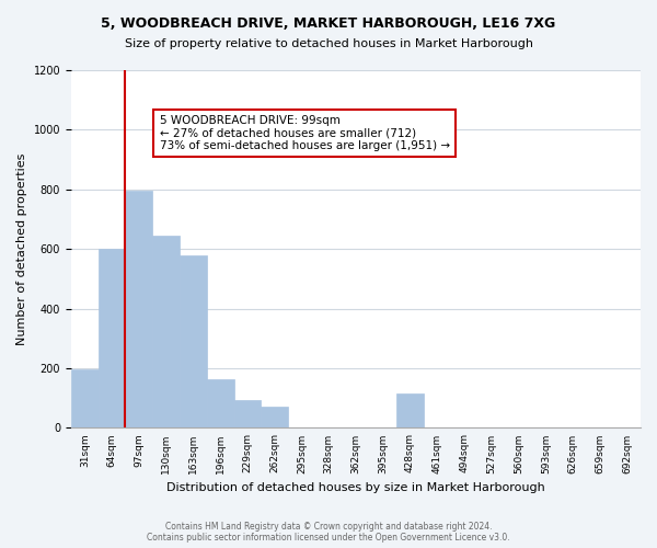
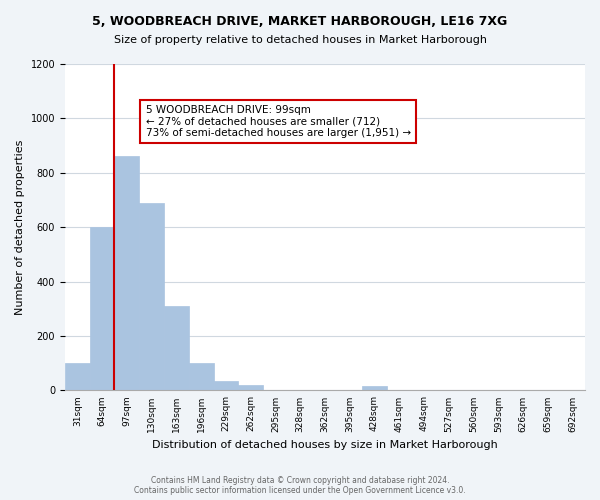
31sqm: 195 -> 100
97sqm: 795 -> 860
130sqm: 645 -> 690
163sqm: 580 -> 310
196sqm: 165 -> 100
229sqm: 95 -> 35
262sqm: 70 -> 20
428sqm: 115 -> 15
